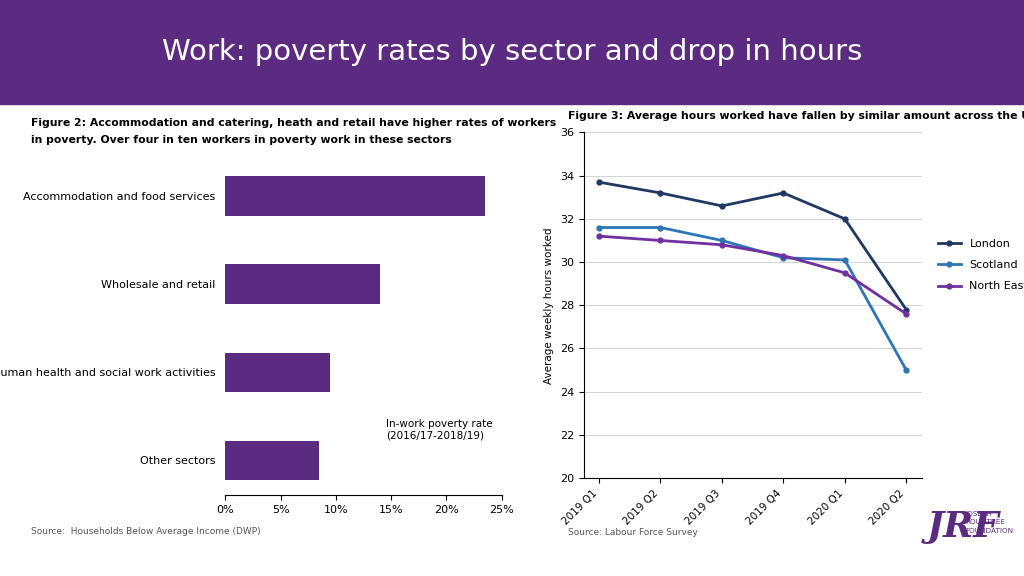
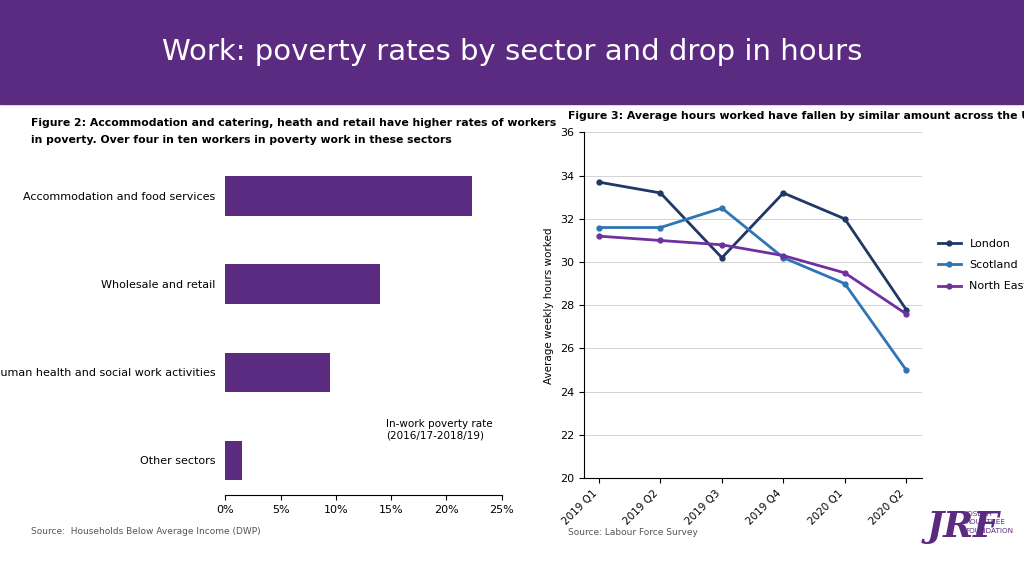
London/2019 Q3: 32.6 -> 30.2
Scotland/2019 Q3: 31.0 -> 32.5
Scotland/2020 Q1: 30.1 -> 29.0
Accommodation and food services: 23.5% -> 22.3%
Other sectors: 8.5% -> 1.5%
